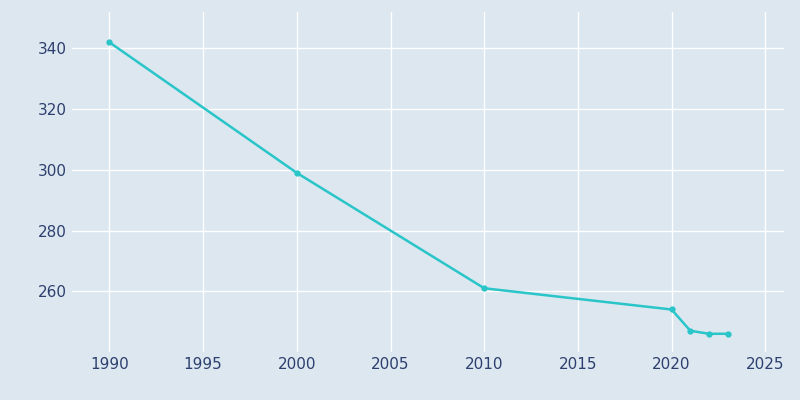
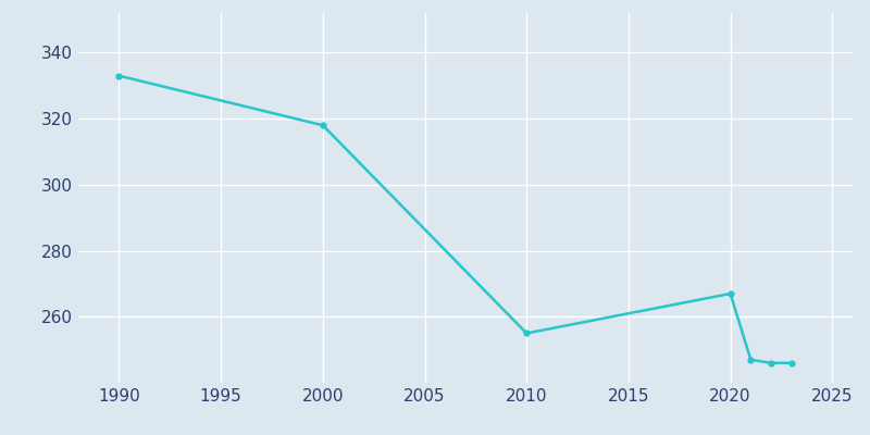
1990: 342 -> 333
2000: 299 -> 318
2010: 261 -> 255
2020: 254 -> 267
